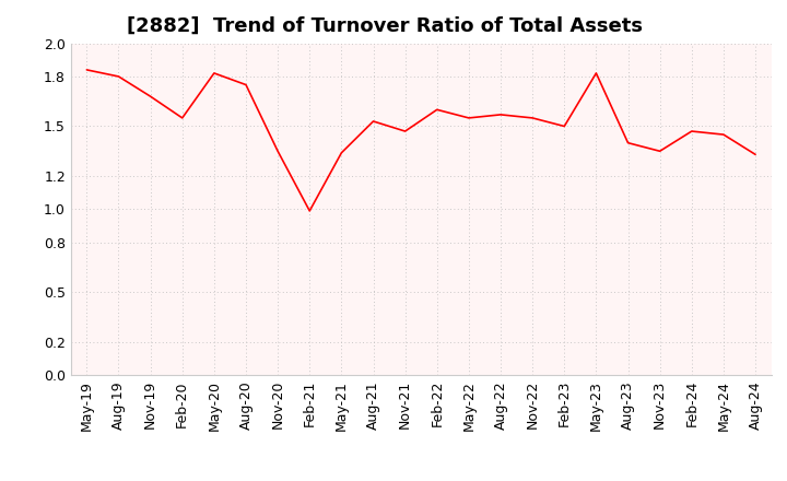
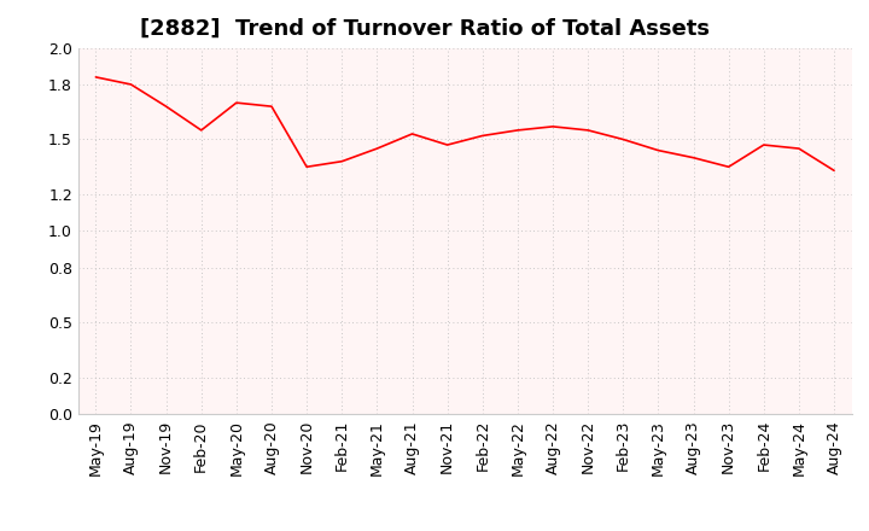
May-20: 1.82 -> 1.70
Aug-20: 1.75 -> 1.68
Feb-21: 0.99 -> 1.38
May-21: 1.34 -> 1.45
Feb-22: 1.60 -> 1.52
May-23: 1.82 -> 1.44
